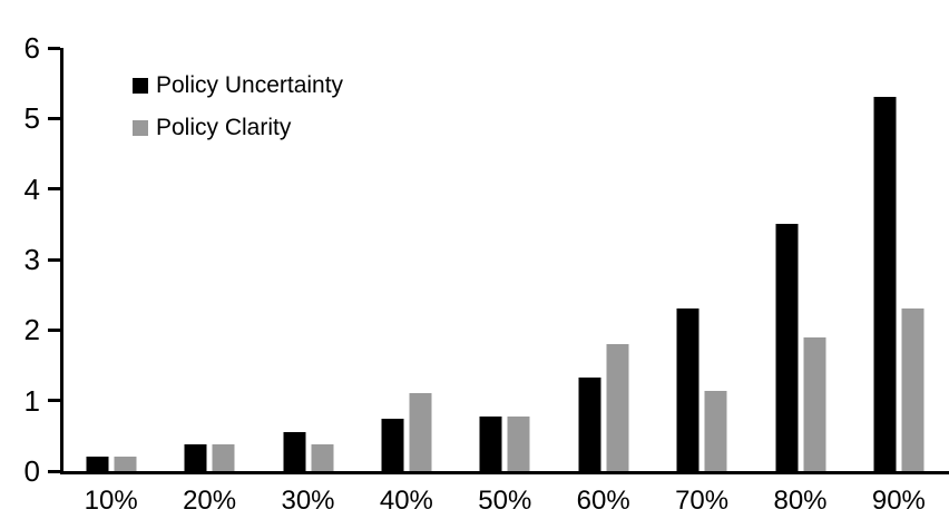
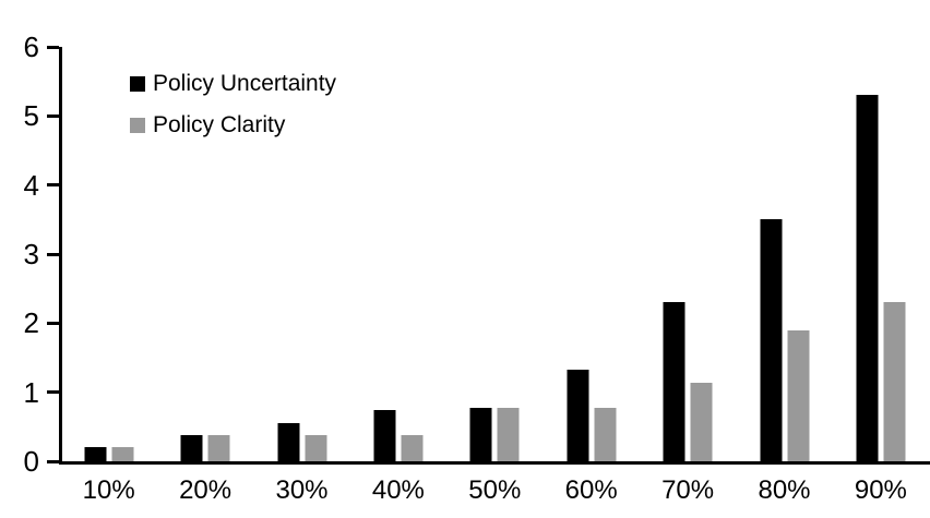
Policy Clarity/40%: 1.1 -> 0.4
Policy Clarity/60%: 1.8 -> 0.8
